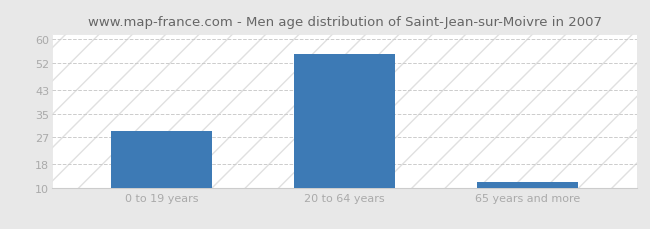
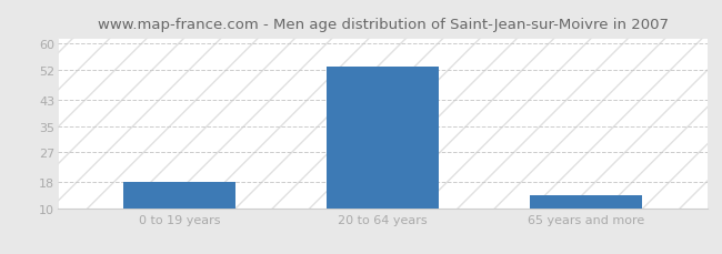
0 to 19 years: 29 -> 18
20 to 64 years: 55 -> 53
65 years and more: 12 -> 14
